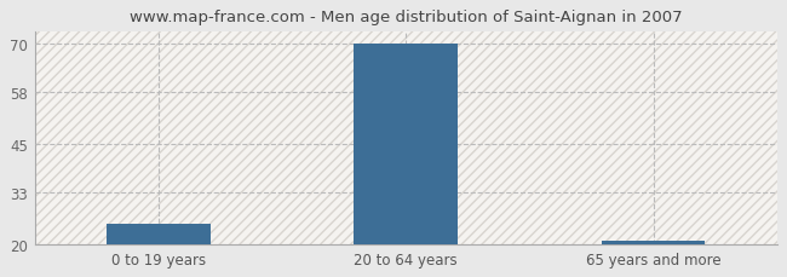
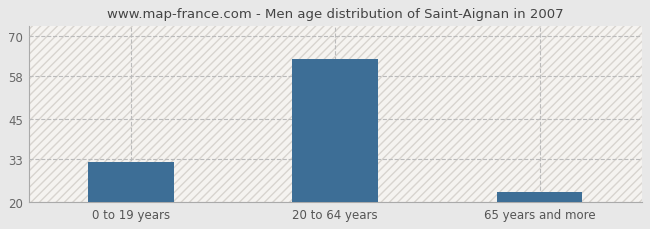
0 to 19 years: 25 -> 32
20 to 64 years: 70 -> 63
65 years and more: 21 -> 23
